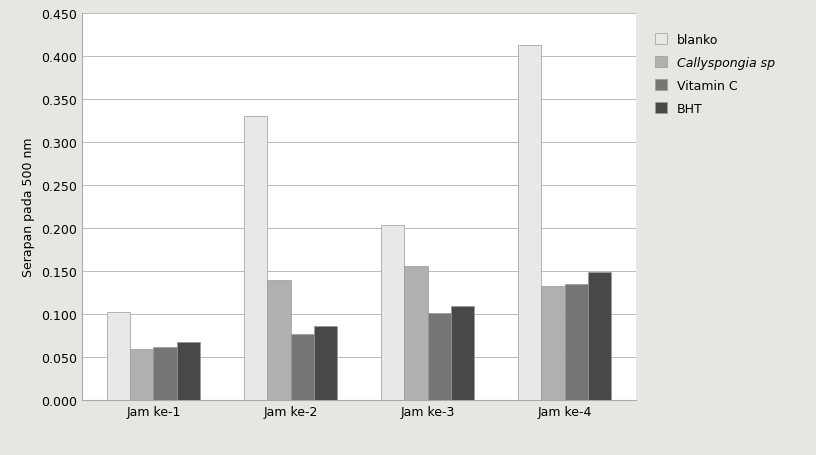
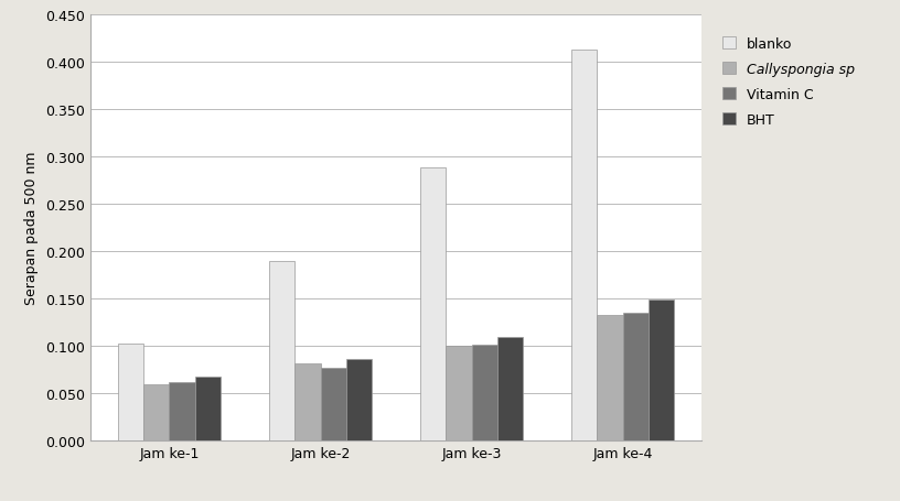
blanko/Jam ke-2: 0.330 -> 0.190
Callyspongia sp/Jam ke-2: 0.140 -> 0.082
blanko/Jam ke-3: 0.204 -> 0.288
Callyspongia sp/Jam ke-3: 0.156 -> 0.100
